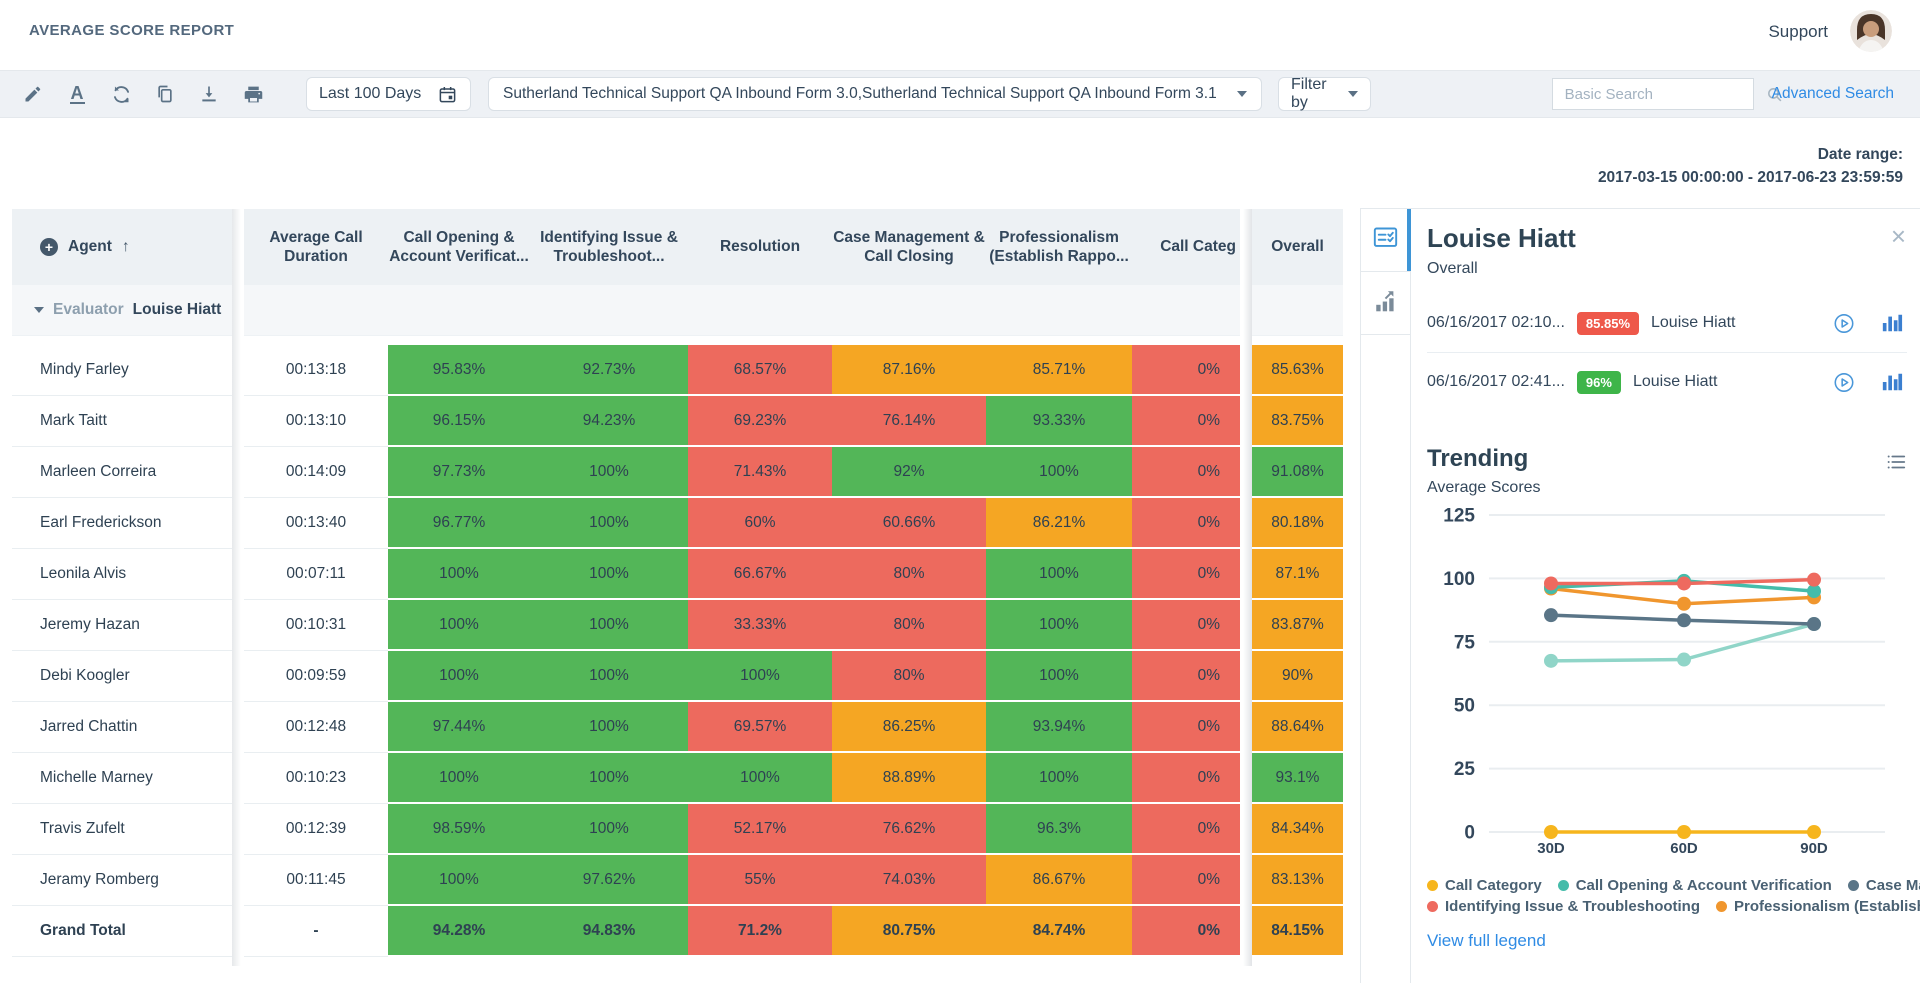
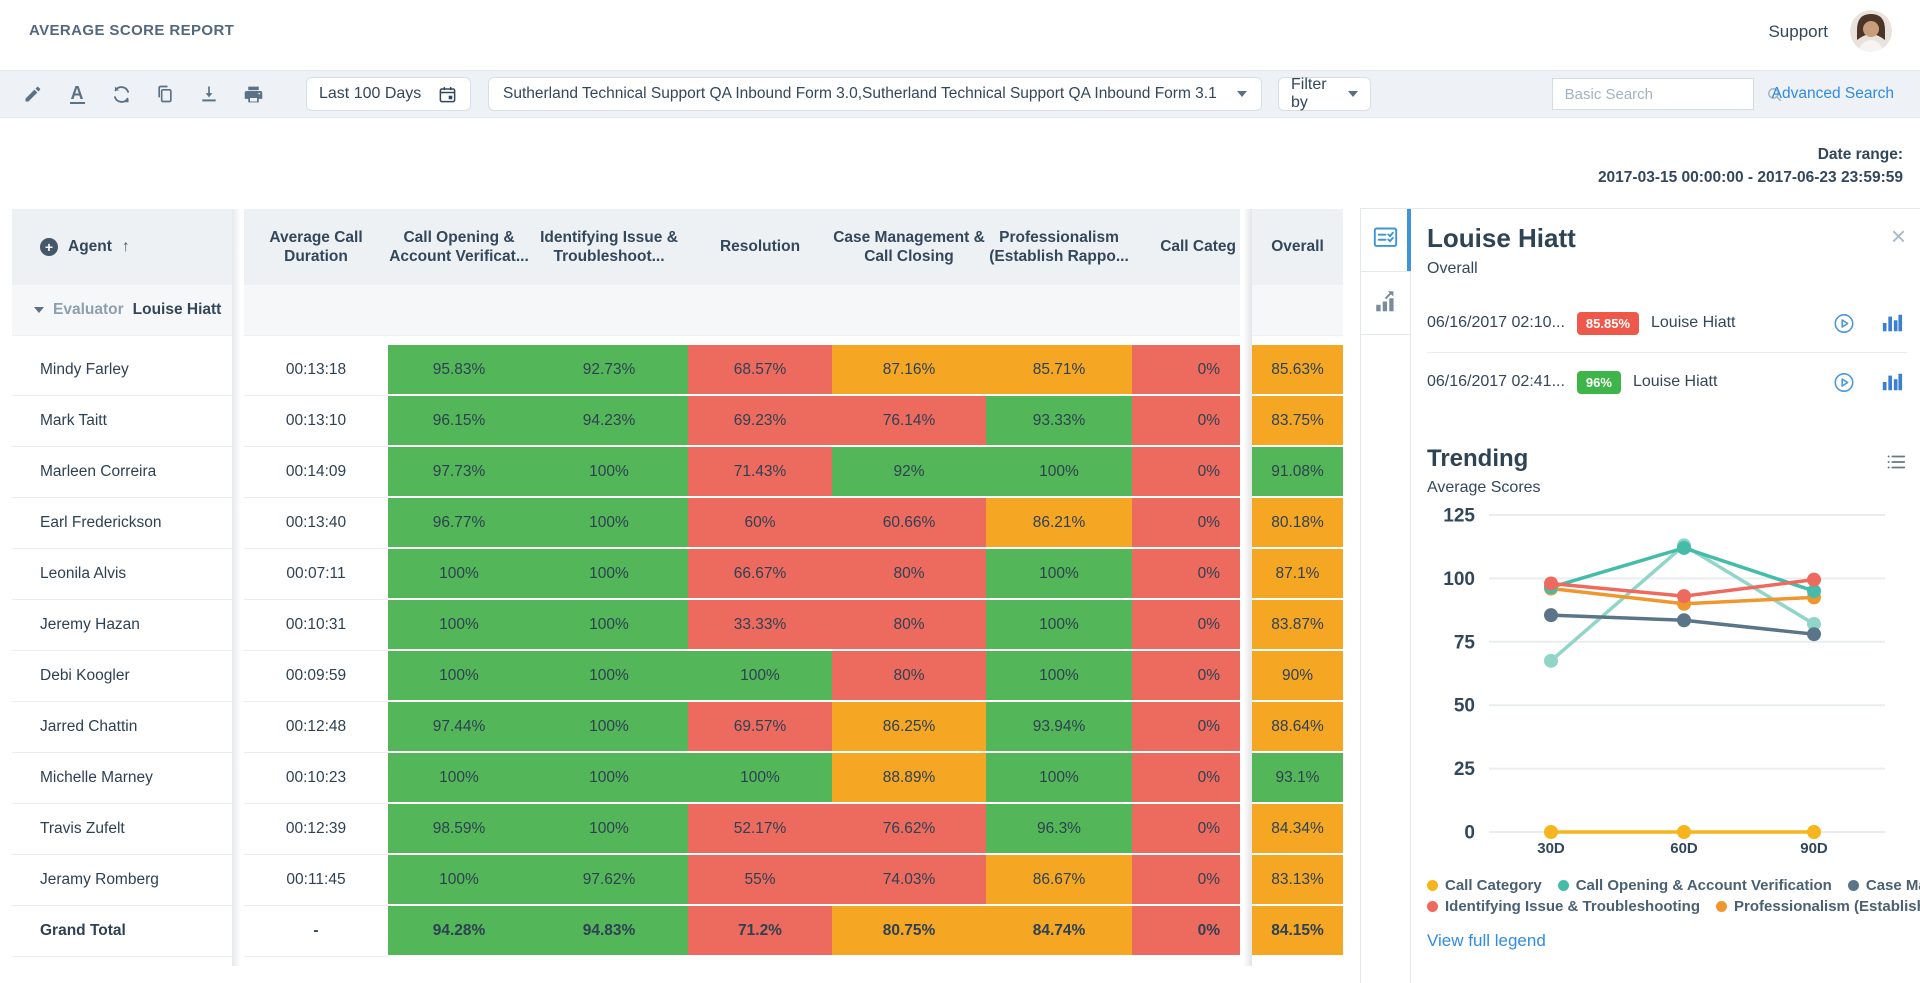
Call Opening & Account Verification/60D: 99 -> 112
Identifying Issue & Troubleshooting/60D: 98 -> 93
Resolution/60D: 68 -> 113
Case Management & Call Closing/90D: 82 -> 78
